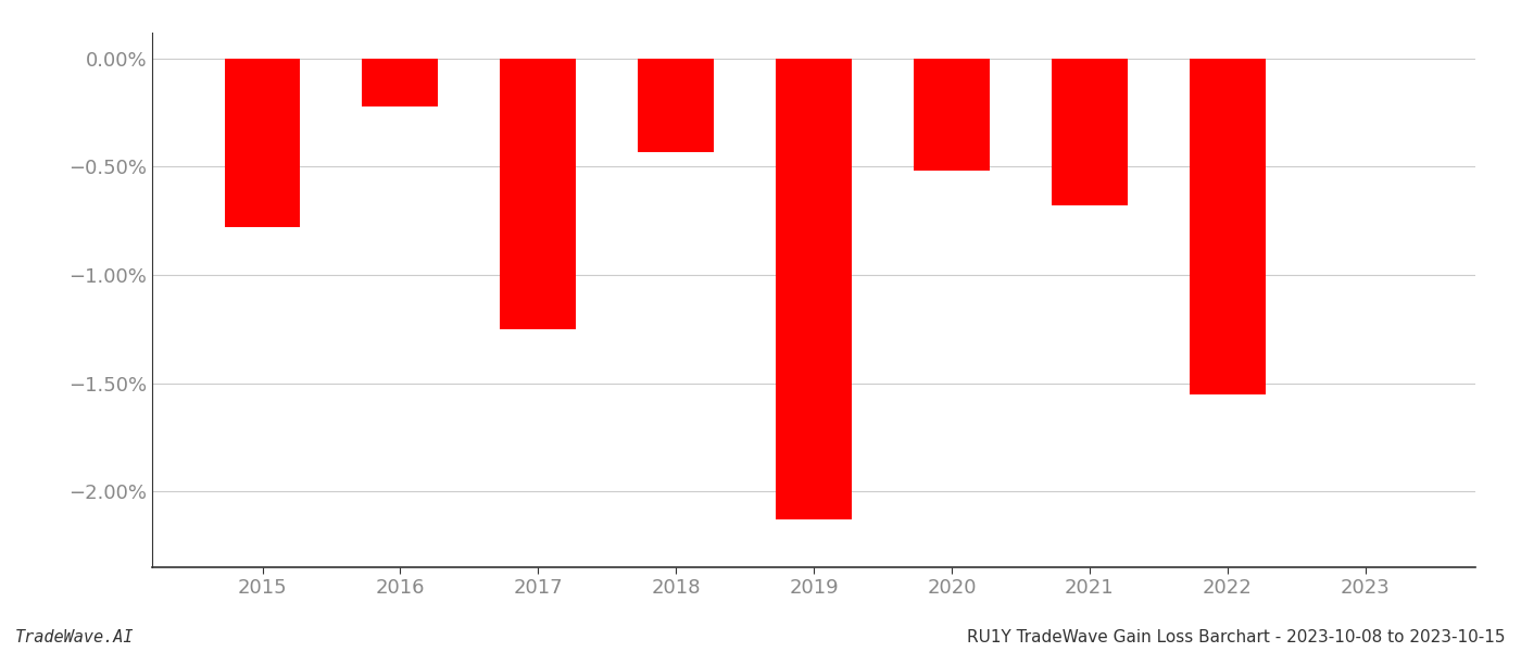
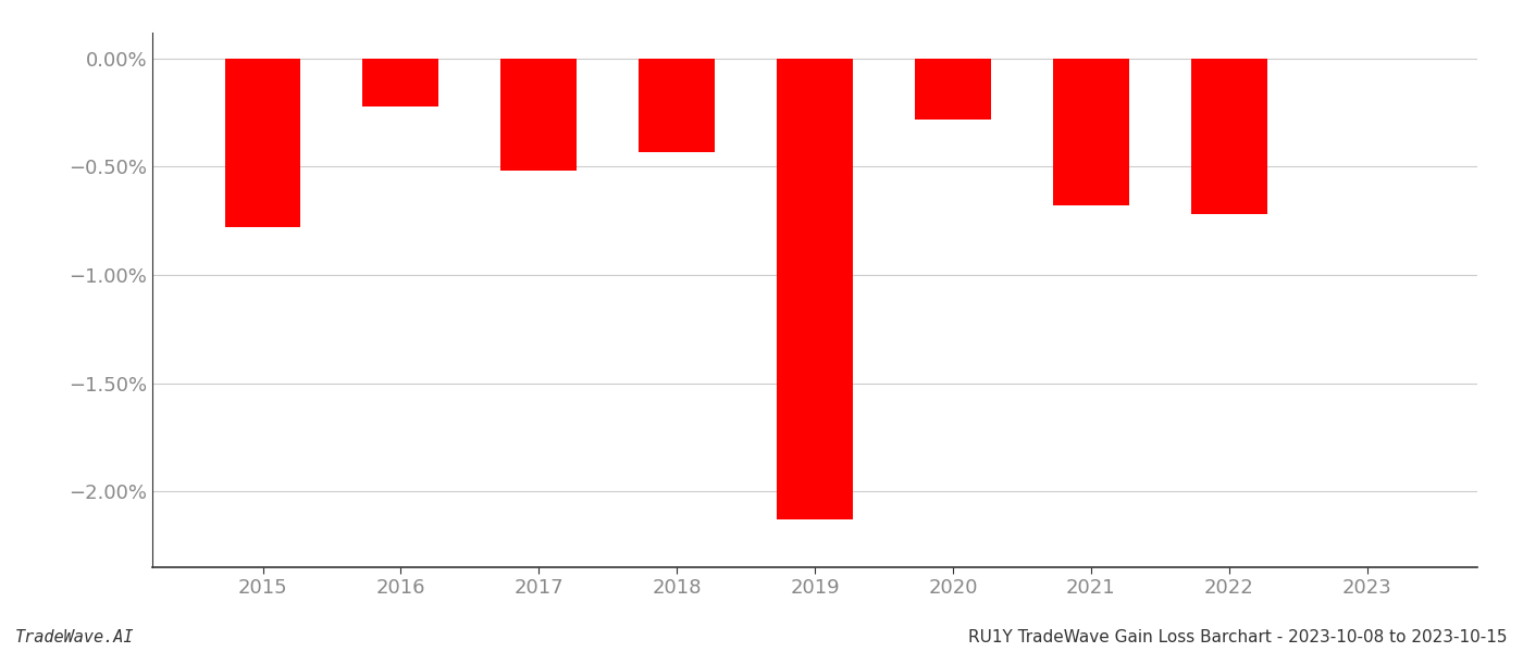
2017: -1.25% -> -0.52%
2020: -0.52% -> -0.28%
2022: -1.55% -> -0.72%
